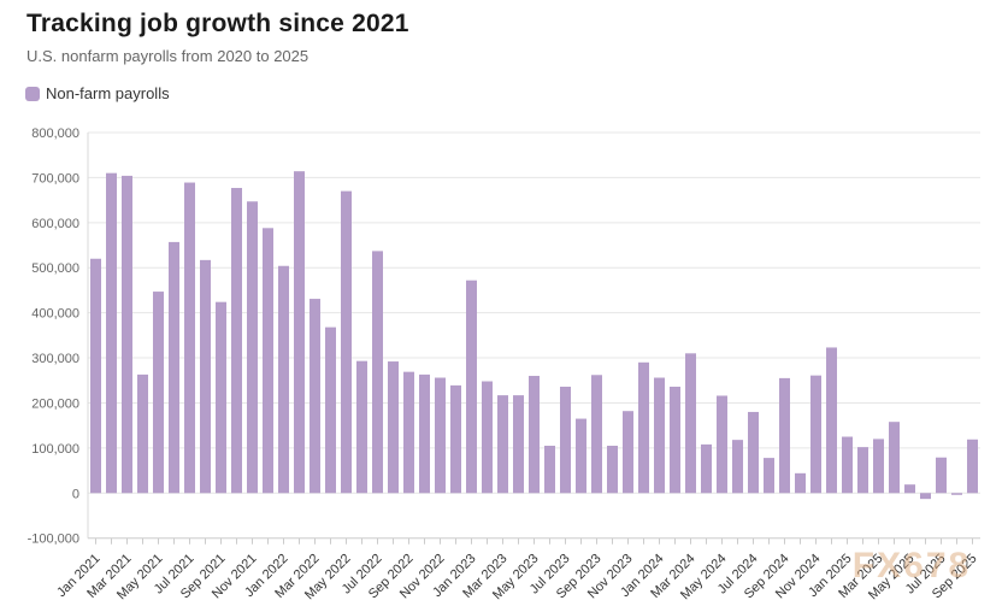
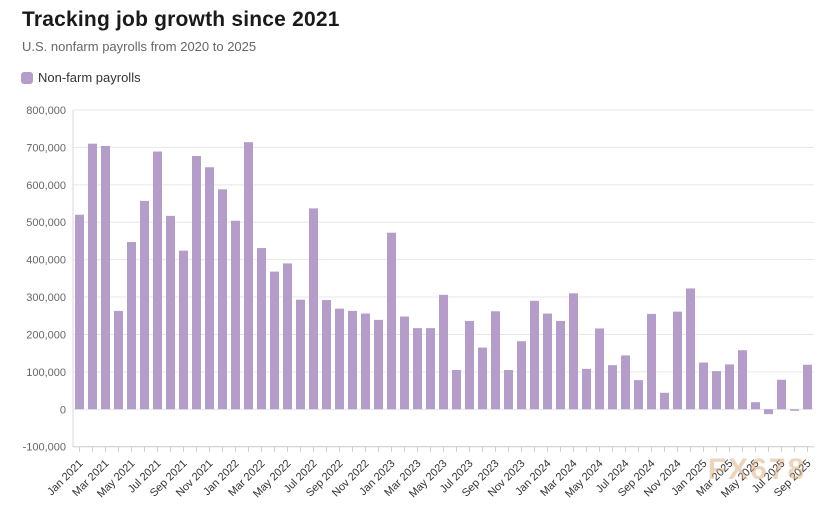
May 2022: 670000 -> 390000
May 2023: 260000 -> 310000
Jul 2024: 180000 -> 140000
